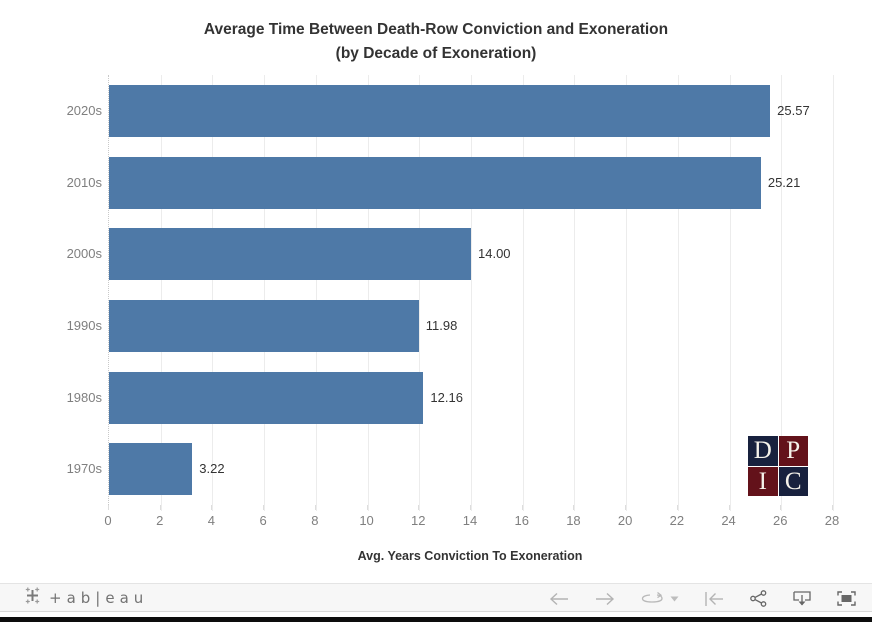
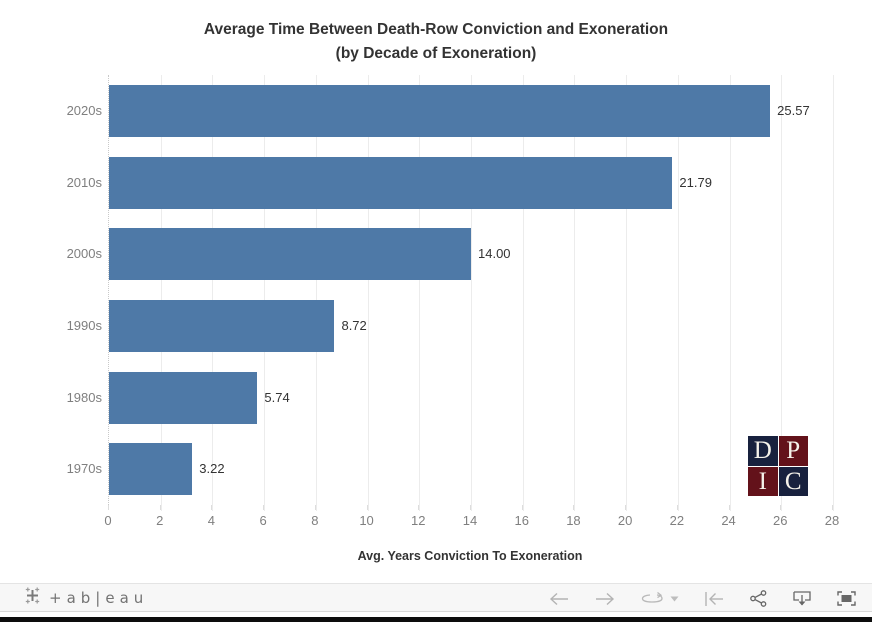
2010s: 25.21 -> 21.79
1990s: 11.98 -> 8.72
1980s: 12.16 -> 5.74
